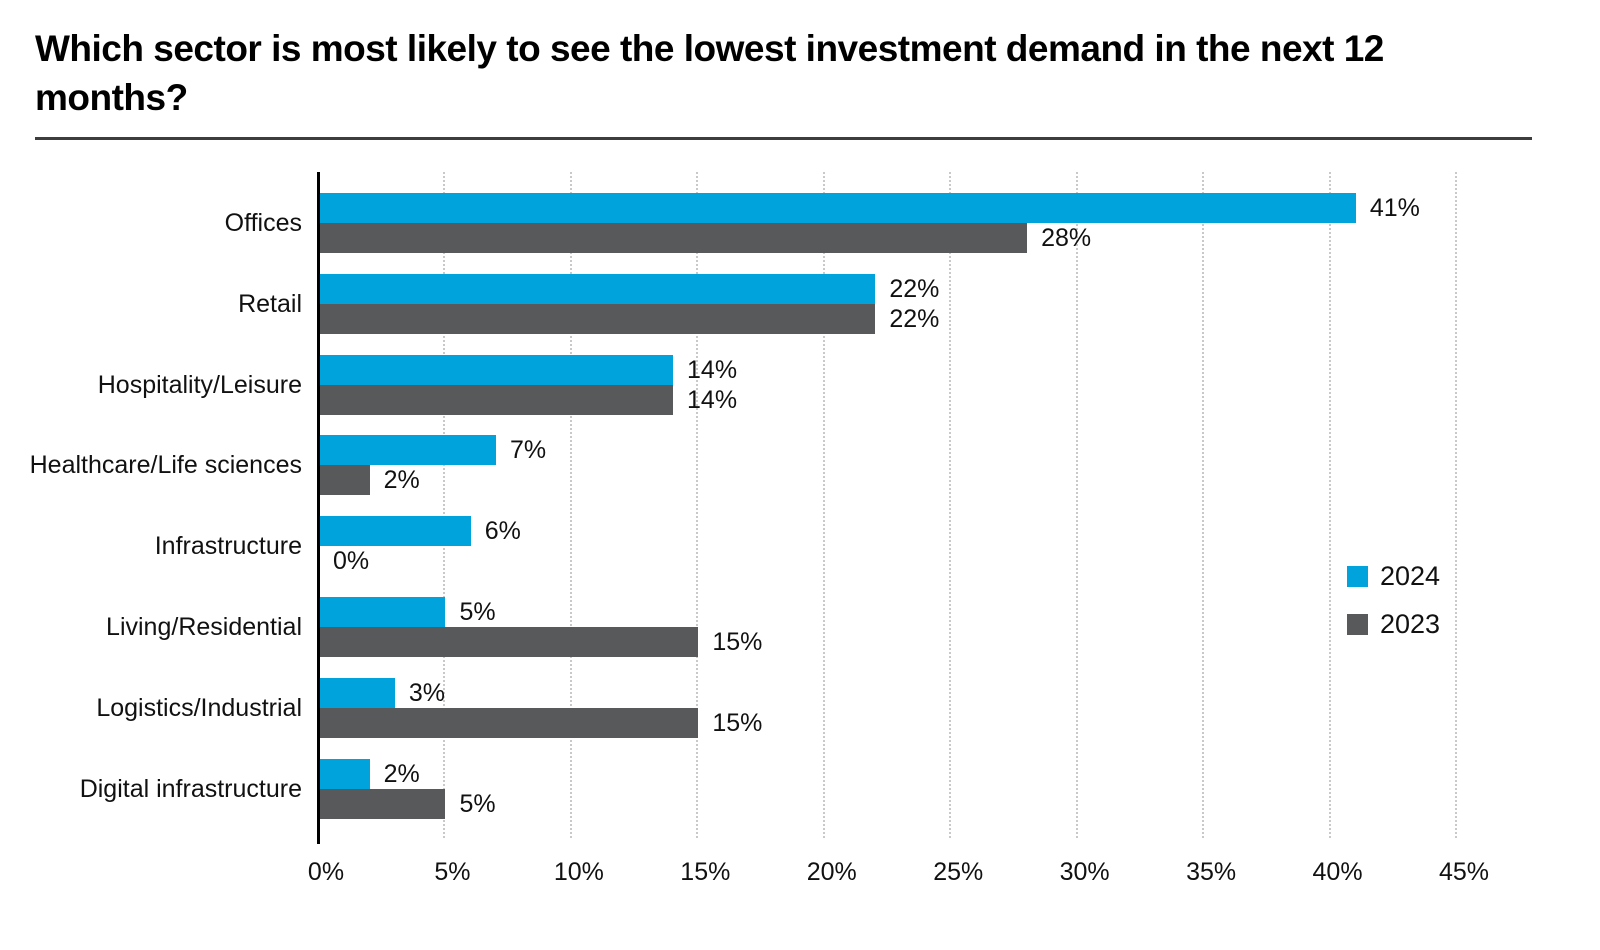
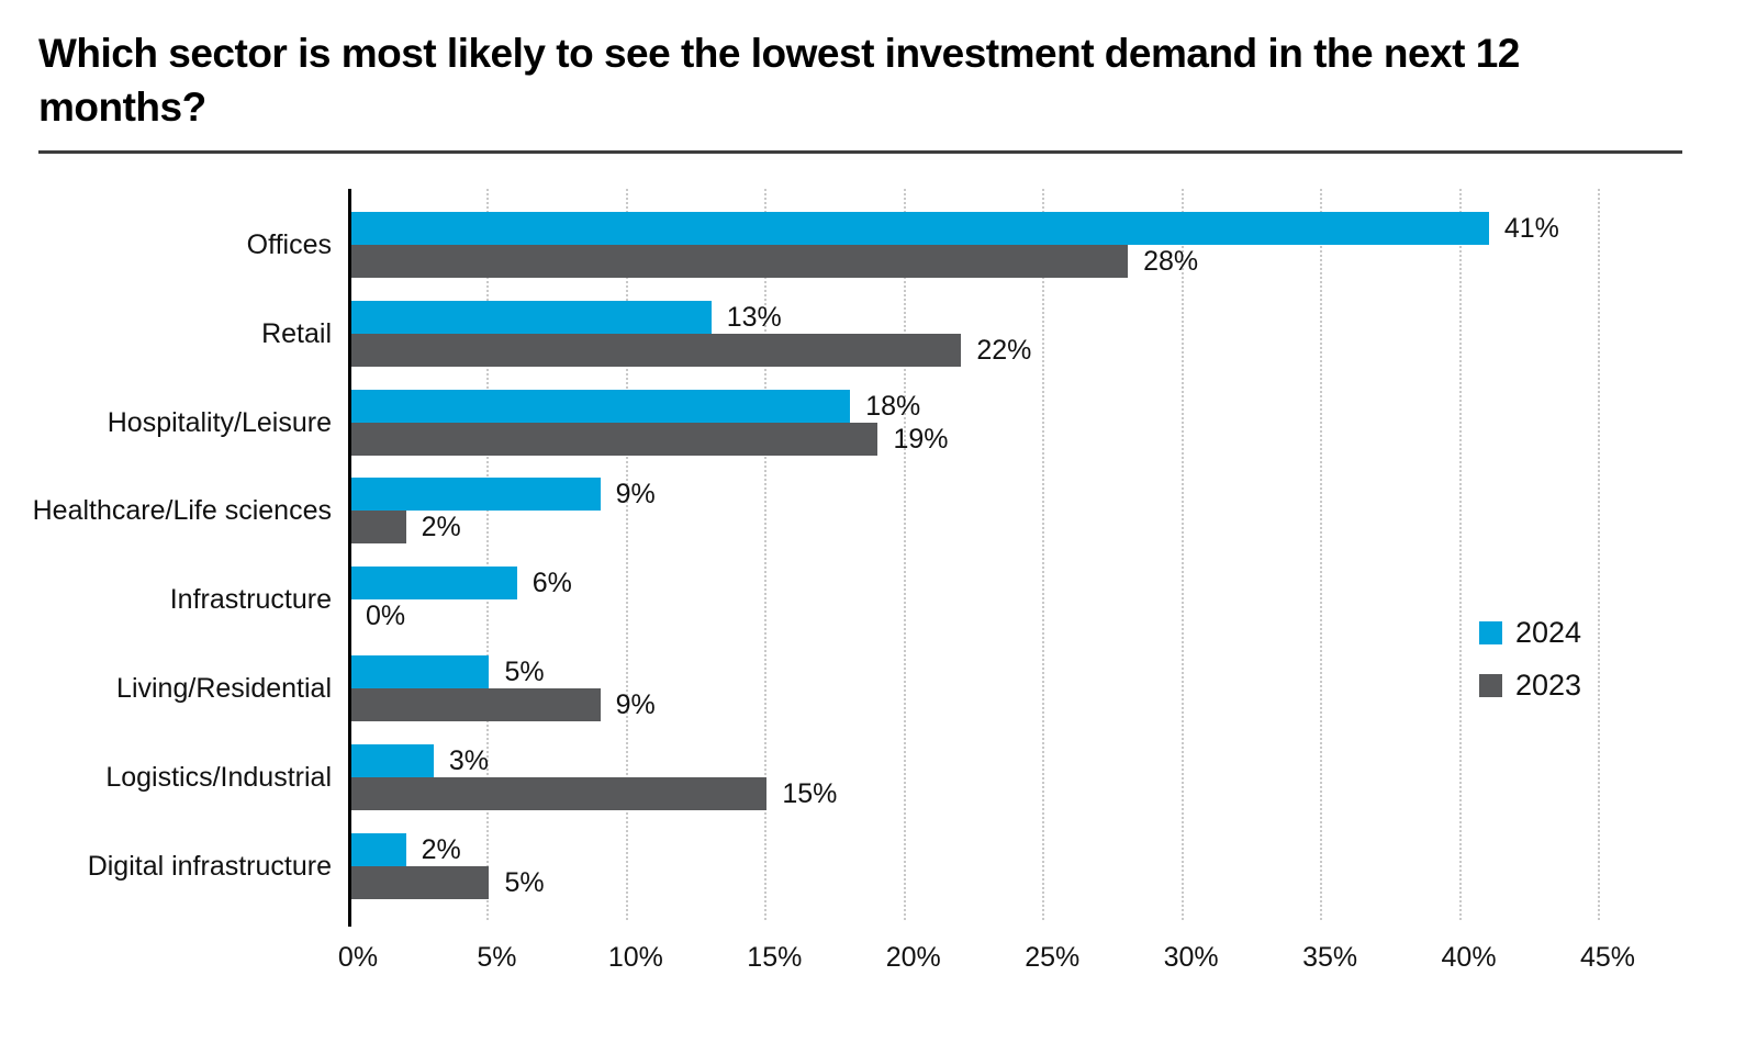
2024/Retail: 22% -> 13%
2024/Hospitality/Leisure: 14% -> 18%
2023/Hospitality/Leisure: 14% -> 19%
2024/Healthcare/Life sciences: 7% -> 9%
2023/Living/Residential: 15% -> 9%
